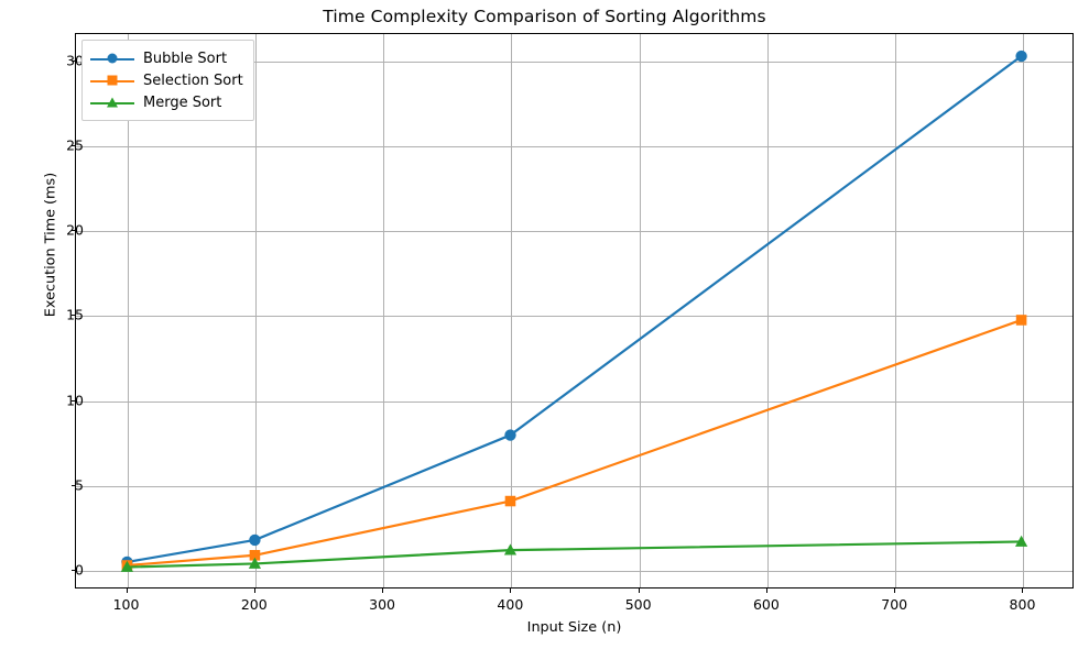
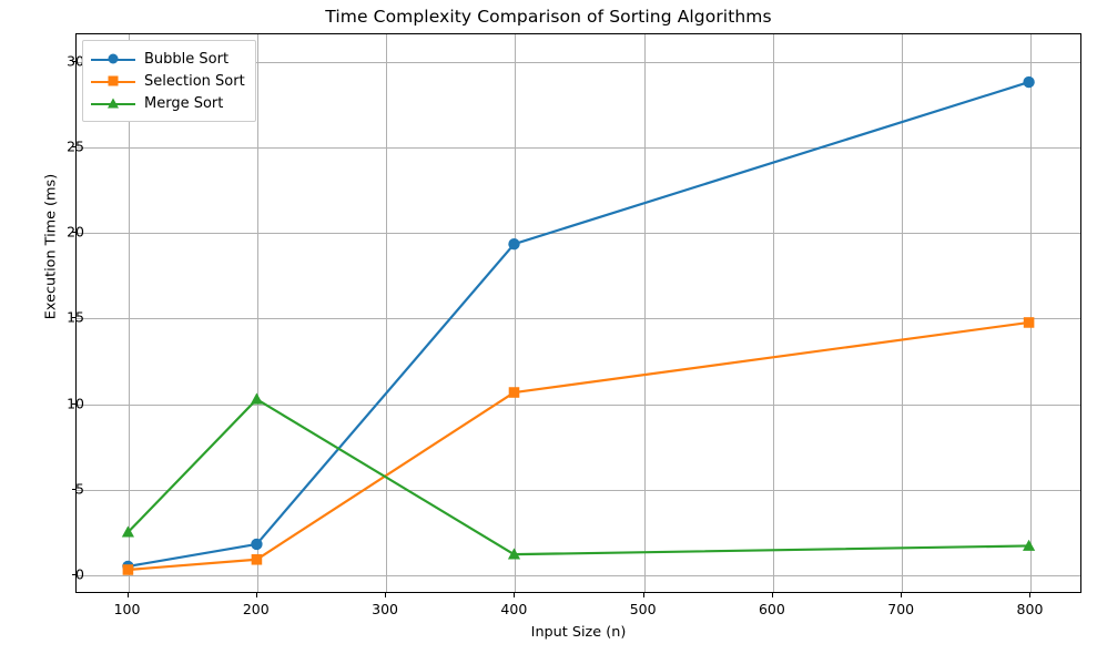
Merge Sort/100: 0.1 -> 2.4
Merge Sort/200: 0.3 -> 10.2
Bubble Sort/400: 7.9 -> 19.3
Selection Sort/400: 4.0 -> 10.6
Bubble Sort/800: 30.3 -> 28.8
